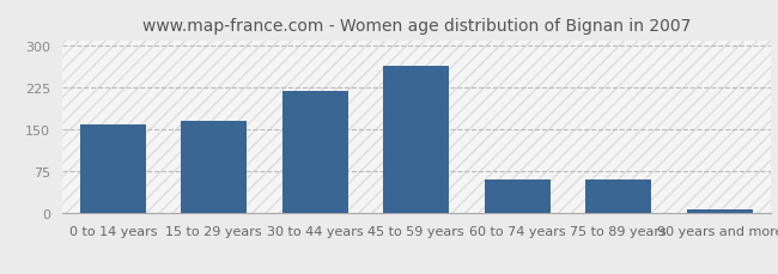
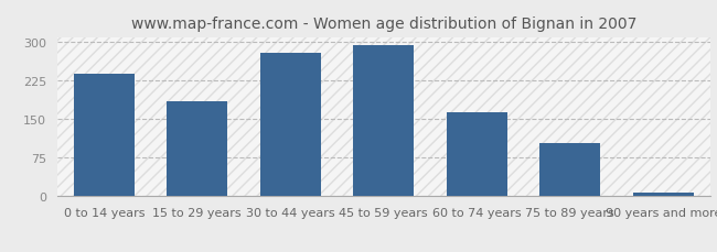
0 to 14 years: 160 -> 238
15 to 29 years: 165 -> 185
30 to 44 years: 220 -> 278
45 to 59 years: 265 -> 293
60 to 74 years: 60 -> 163
75 to 89 years: 60 -> 103
